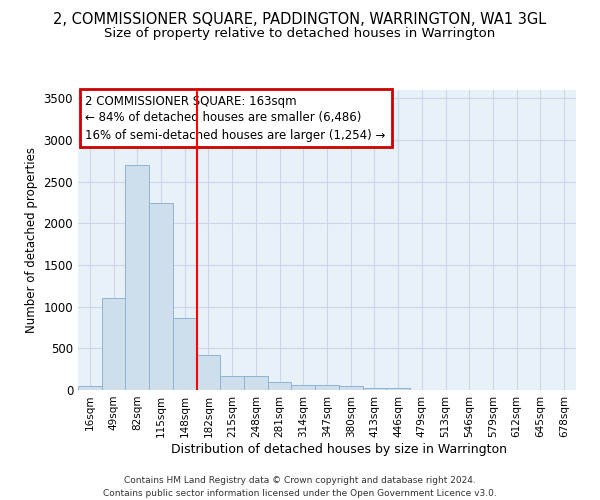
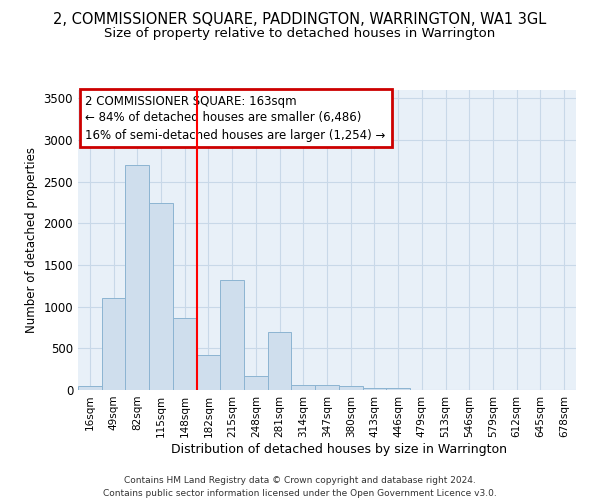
215sqm: 170 -> 1320
281sqm: 100 -> 700
